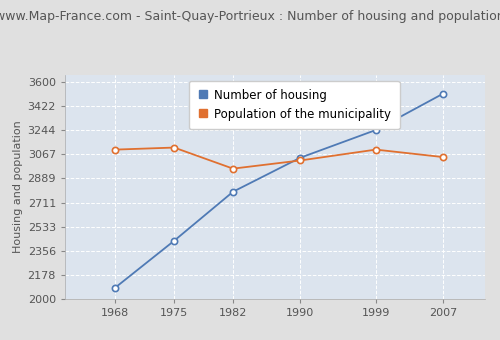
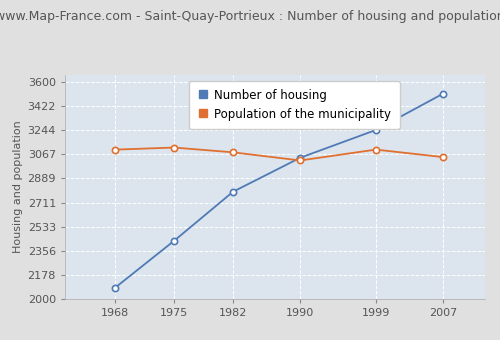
Population of the municipality/1982: 2960 -> 3080
